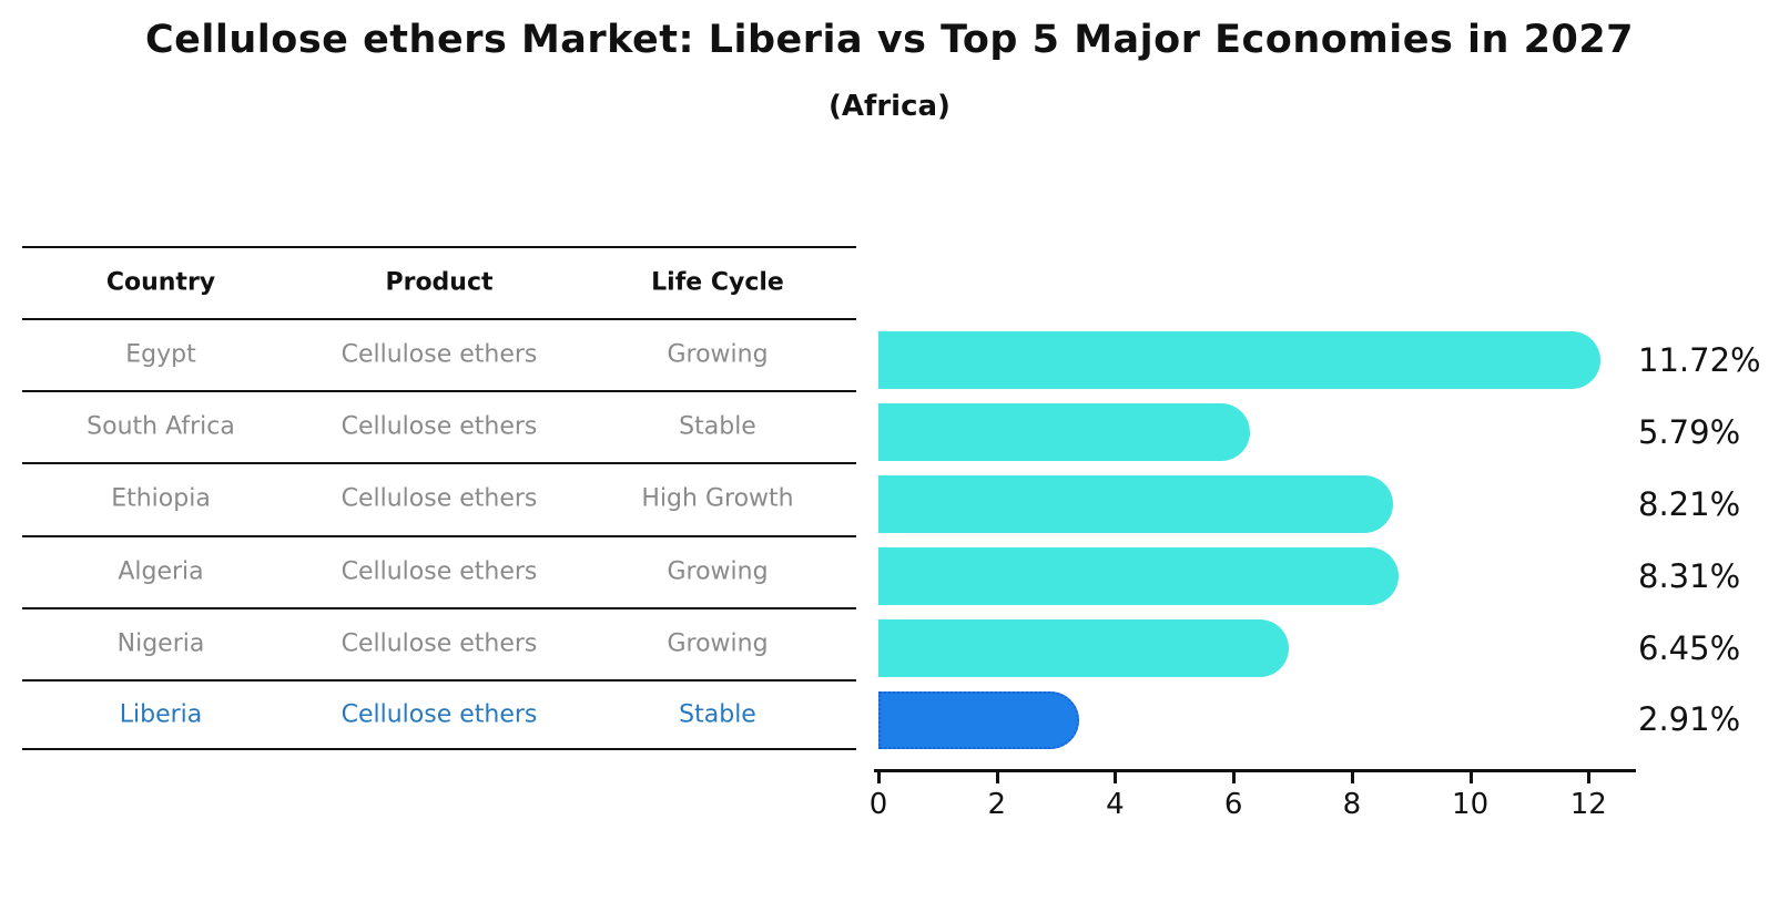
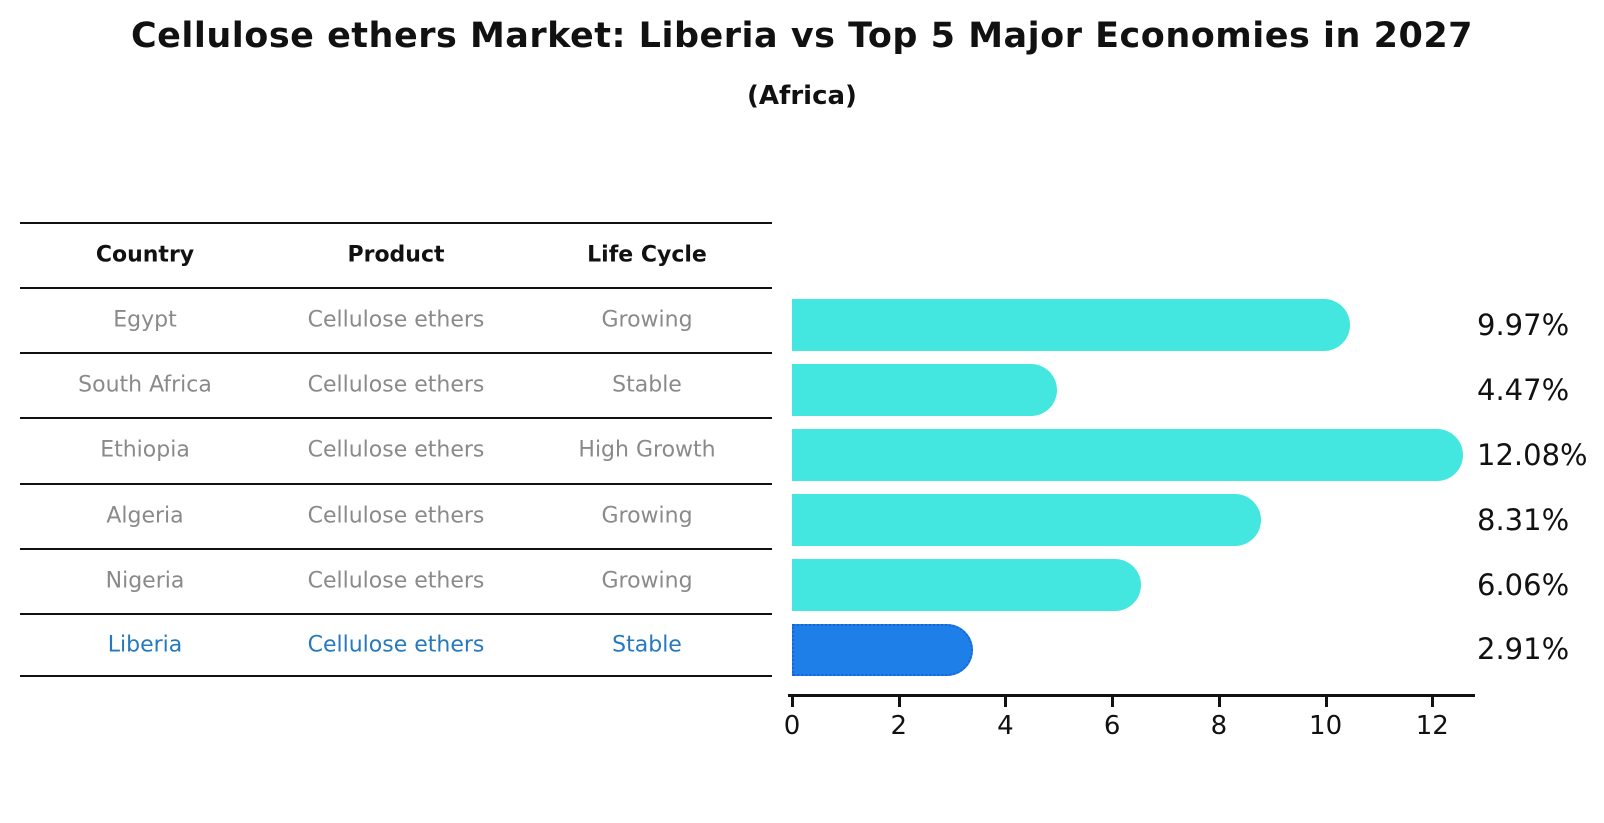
Egypt: 11.72% -> 9.97%
South Africa: 5.79% -> 4.47%
Ethiopia: 8.21% -> 12.08%
Nigeria: 6.45% -> 6.06%
